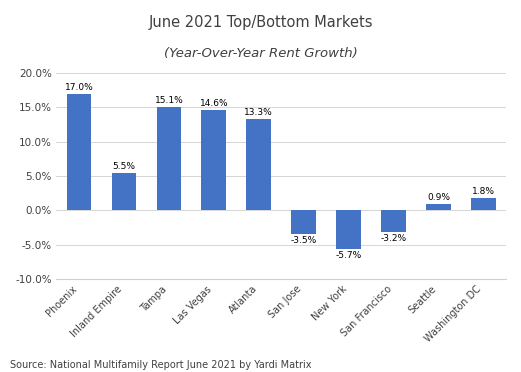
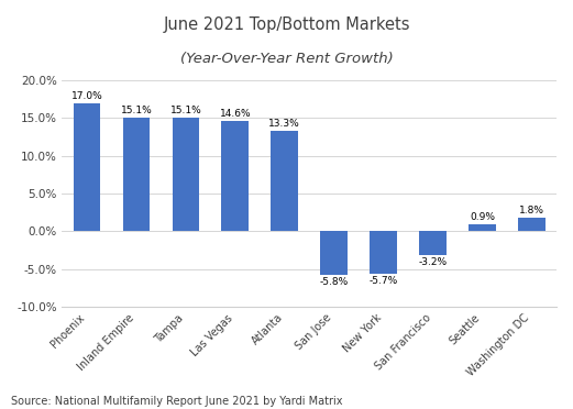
Inland Empire: 5.5% -> 15.1%
San Jose: -3.5% -> -5.8%
